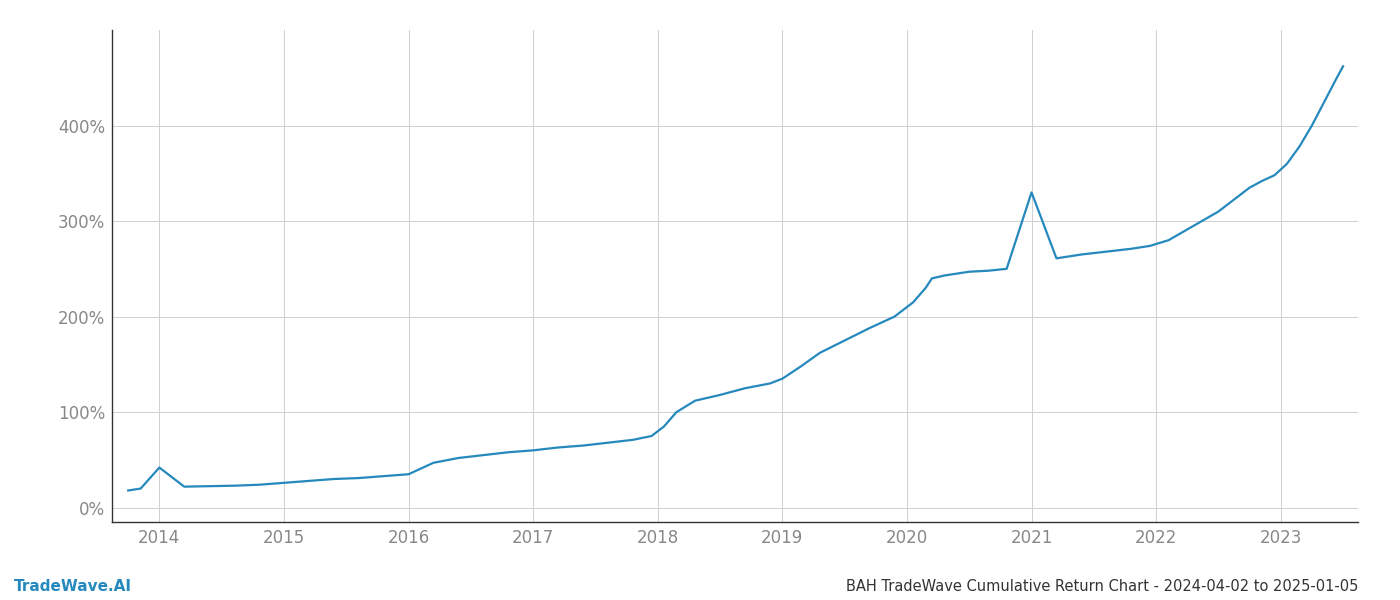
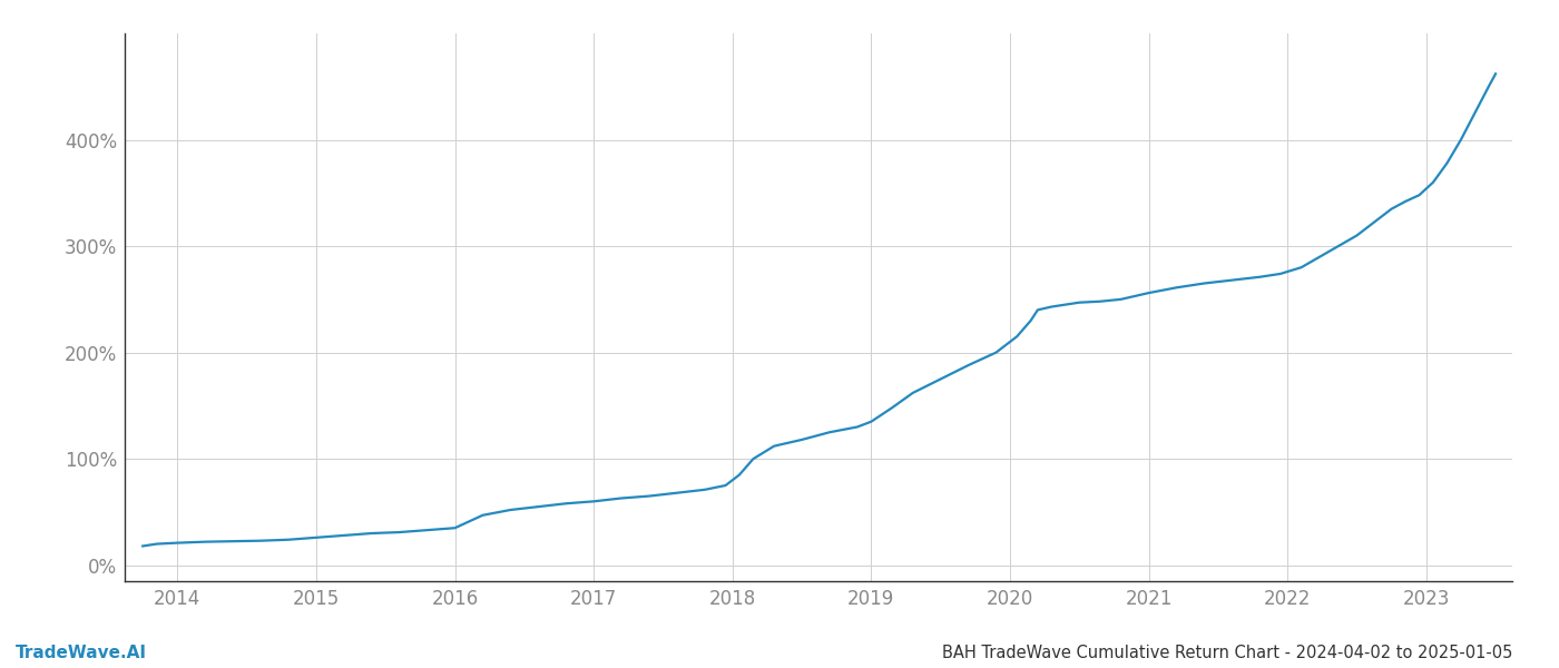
2014: 42% -> 21%
2021: 330% -> 256%
